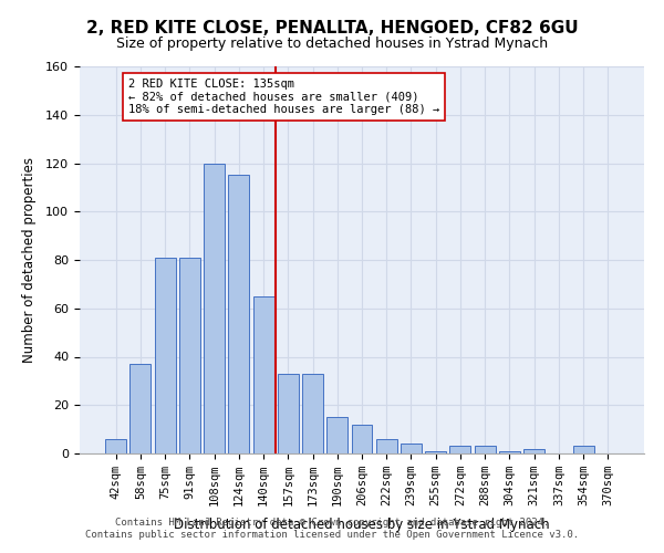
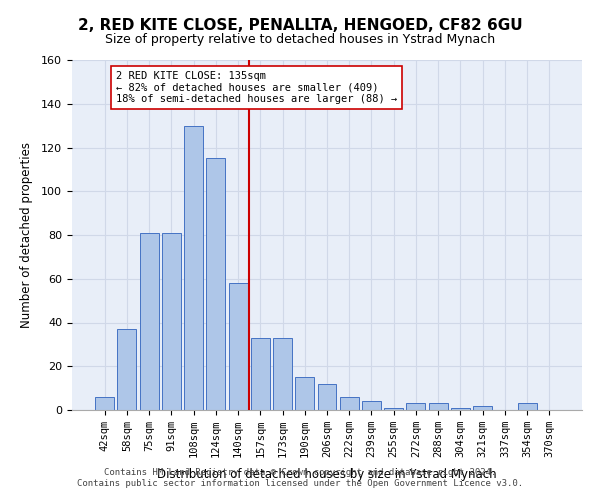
108sqm: 120 -> 130
140sqm: 65 -> 58
